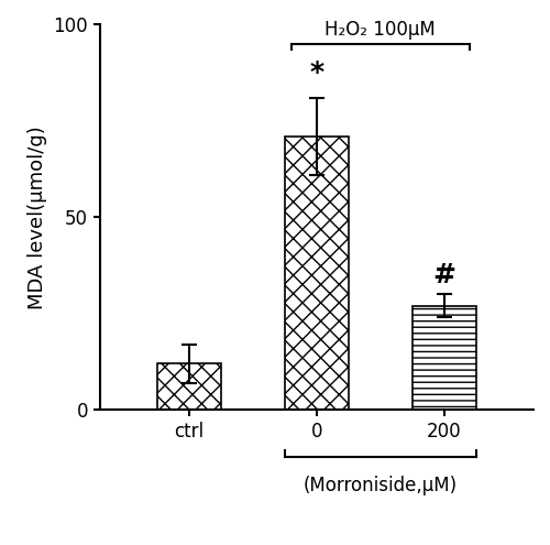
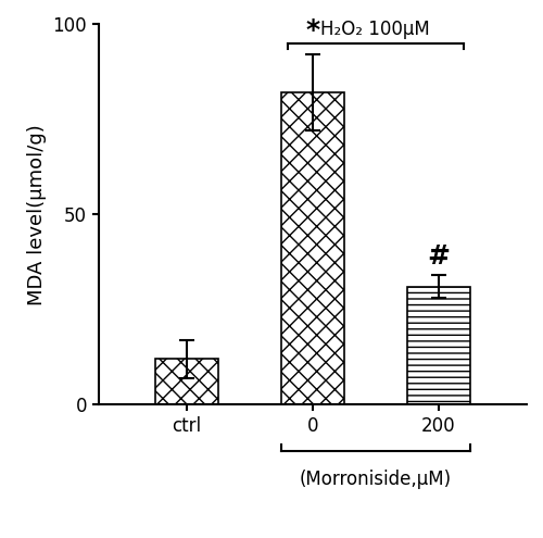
0: 71 -> 82
200: 27 -> 31
